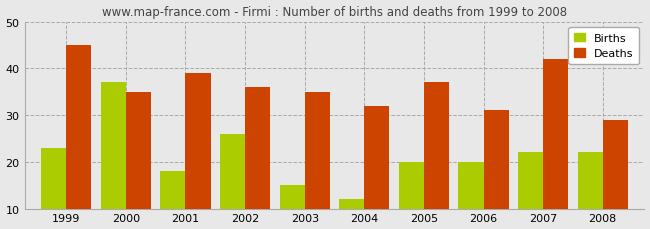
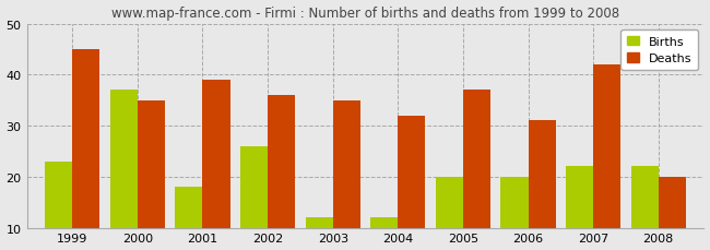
Births/2003: 15 -> 12
Deaths/2008: 29 -> 20
